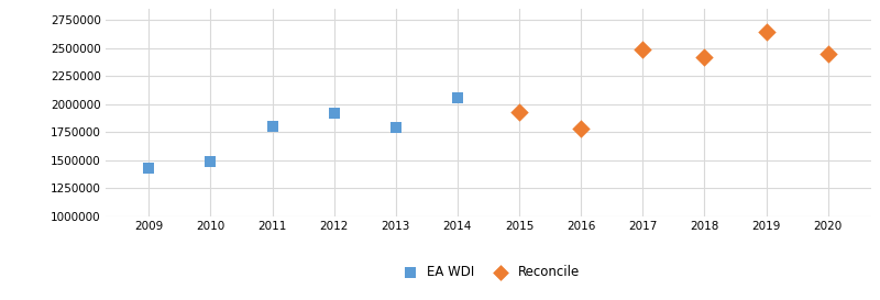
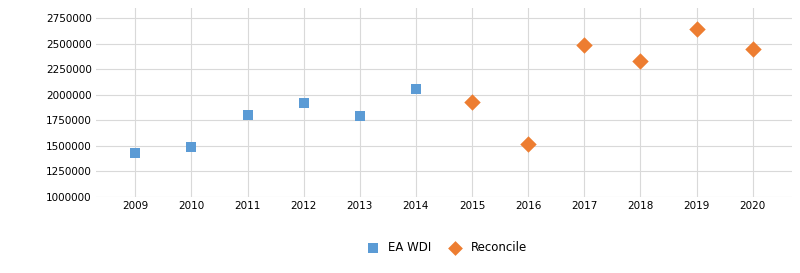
Reconcile/2016: 1780000 -> 1520000
Reconcile/2018: 2420000 -> 2330000
